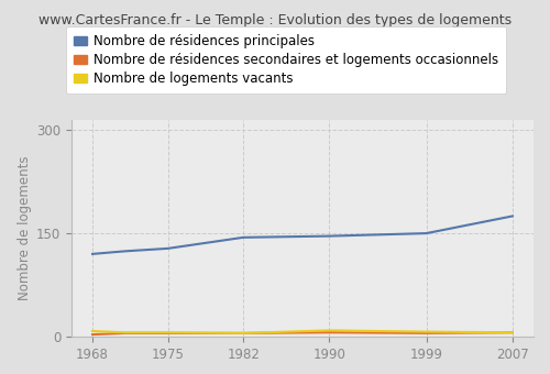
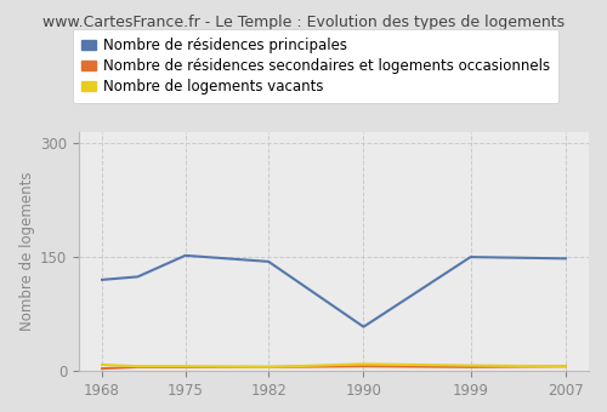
Nombre de résidences principales/1975: 128 -> 152
Nombre de résidences principales/1990: 146 -> 58
Nombre de résidences principales/2007: 175 -> 148
